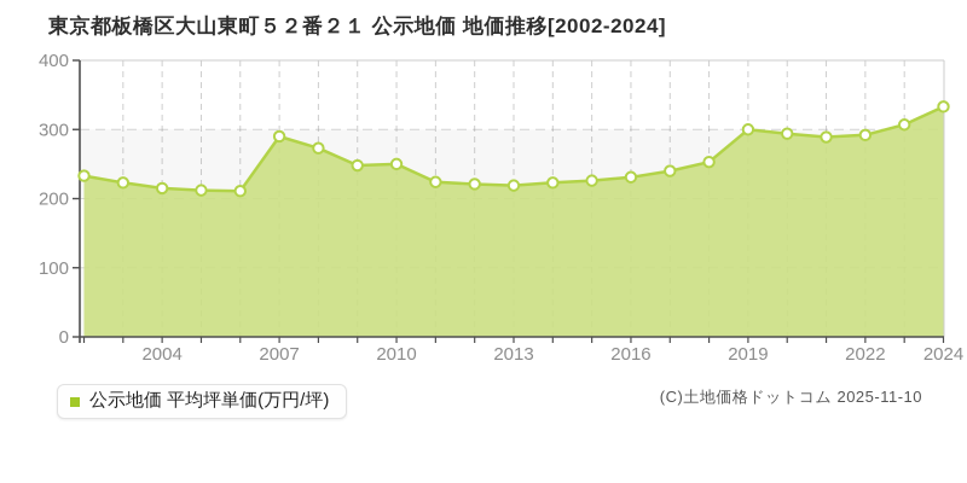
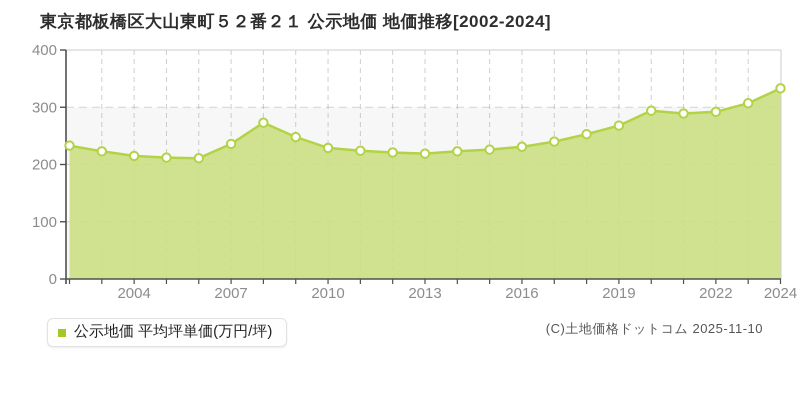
2007: 290 -> 240
2010: 250 -> 230
2019: 300 -> 270
